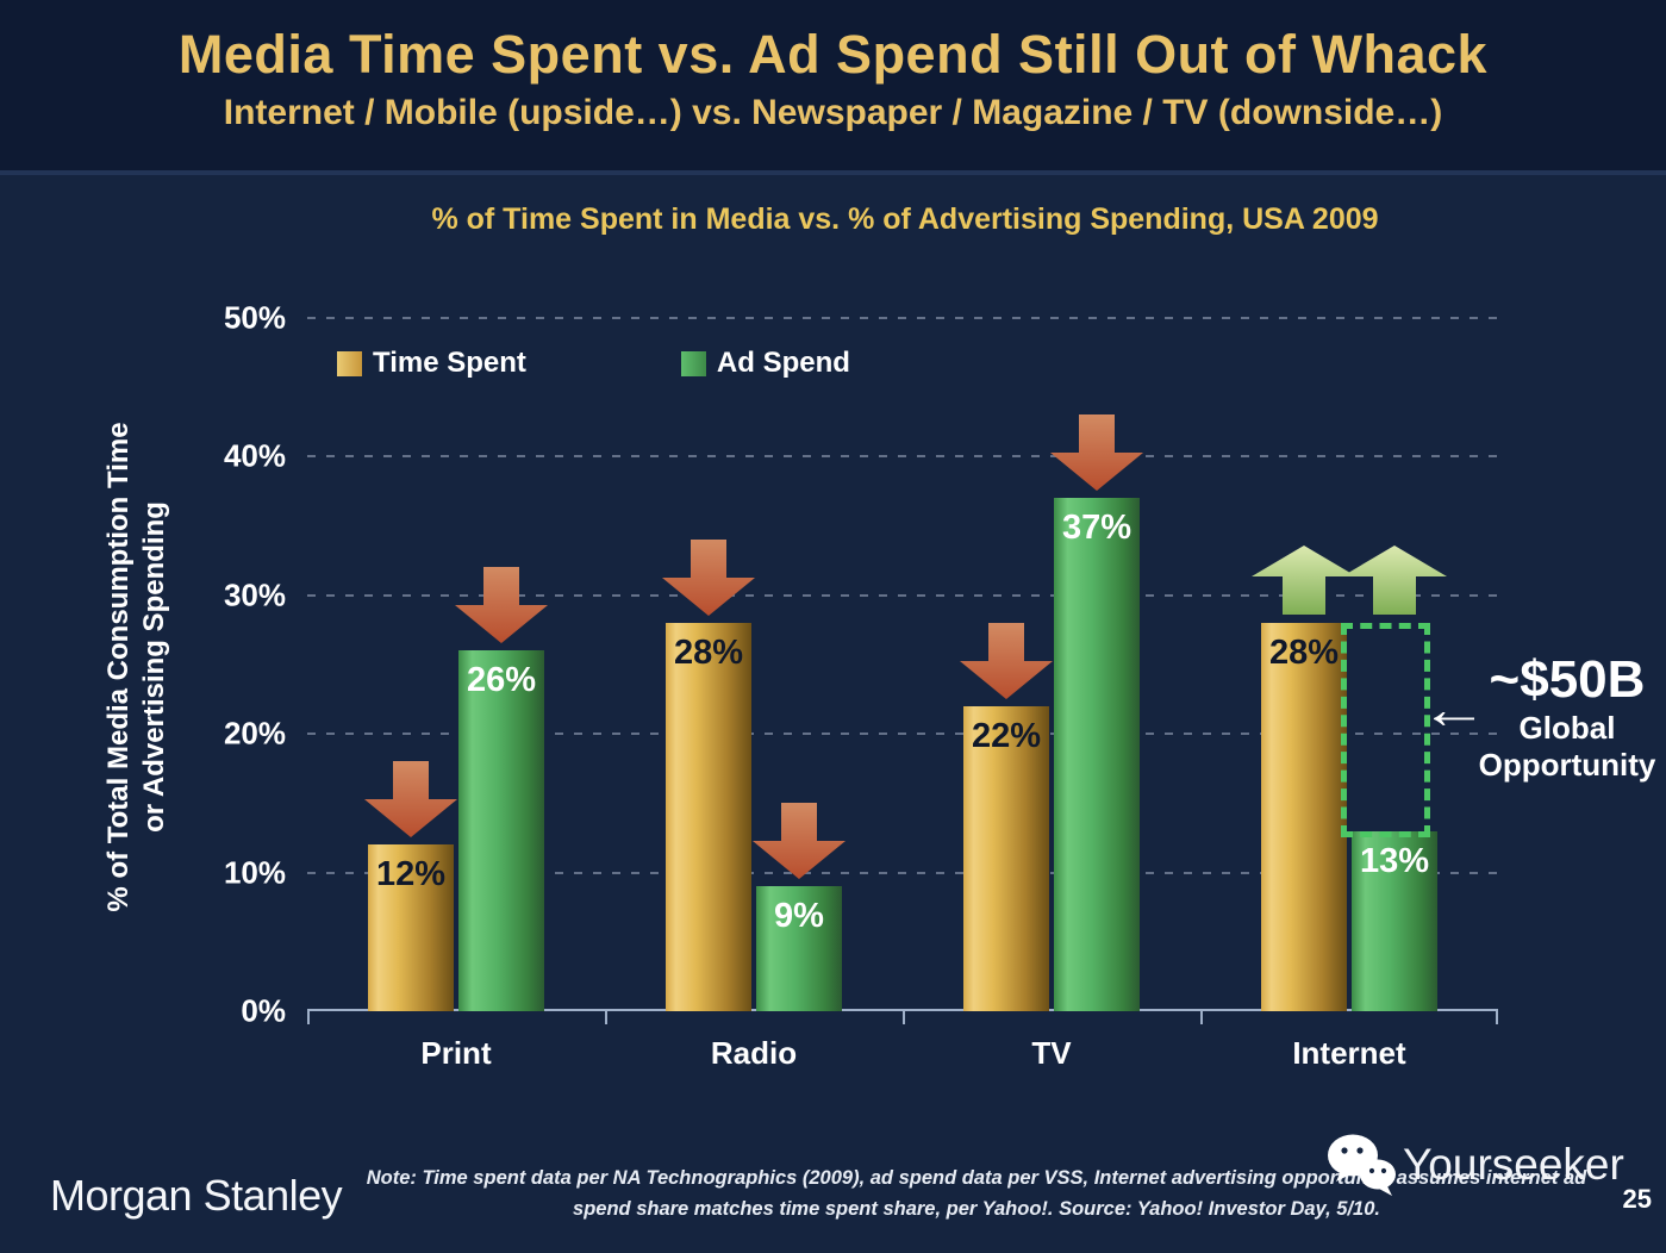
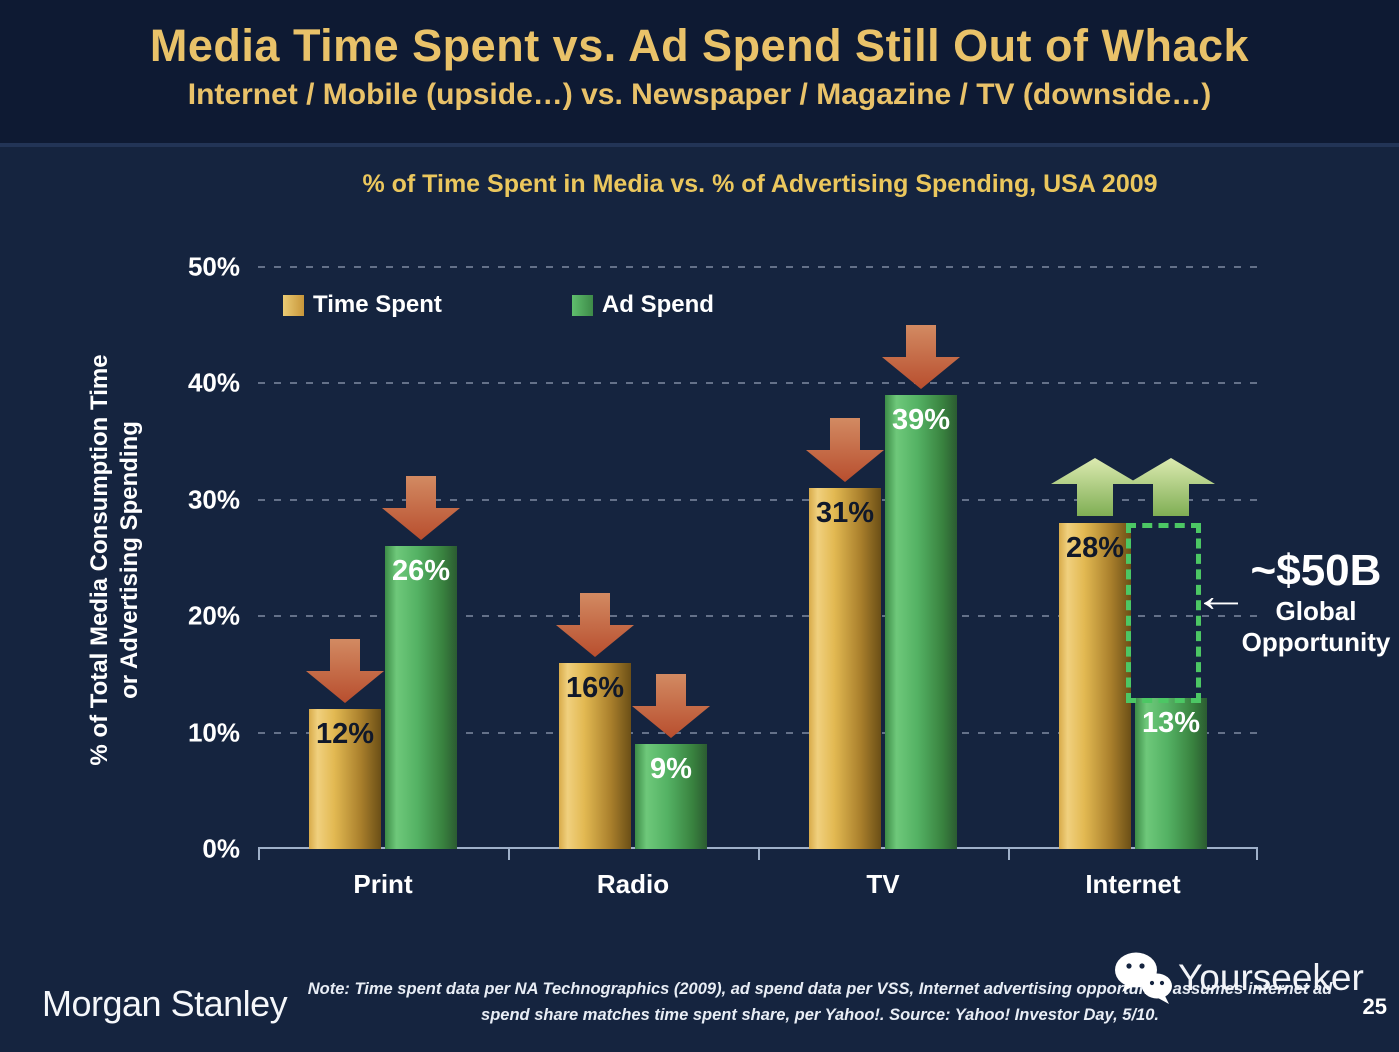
Time Spent/Radio: 28% -> 16%
Time Spent/TV: 22% -> 31%
Ad Spend/TV: 37% -> 39%
